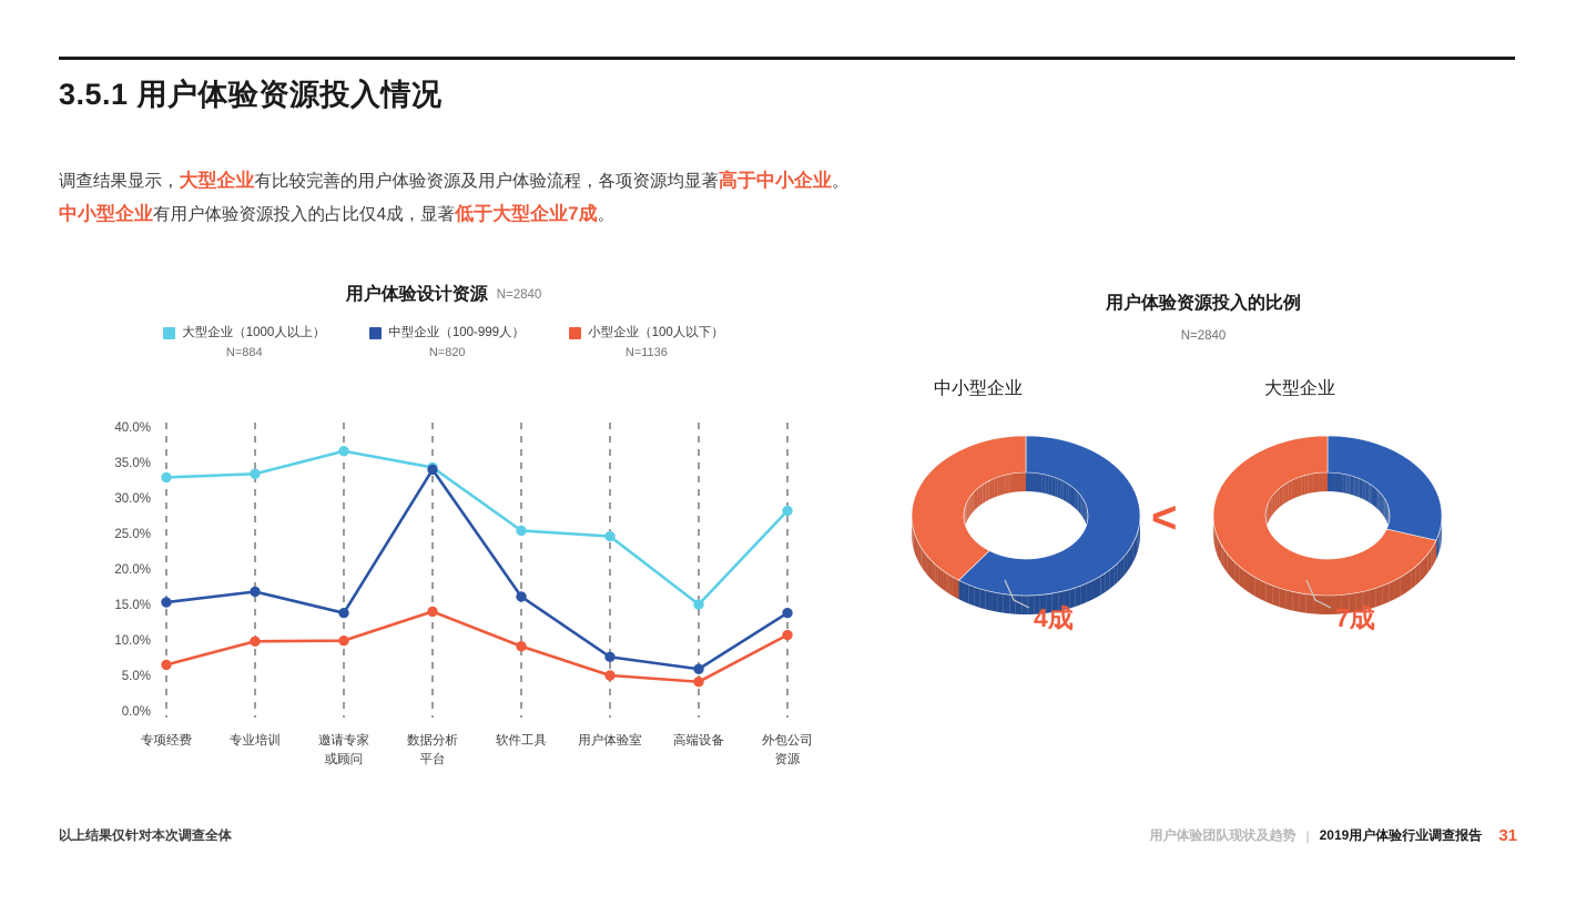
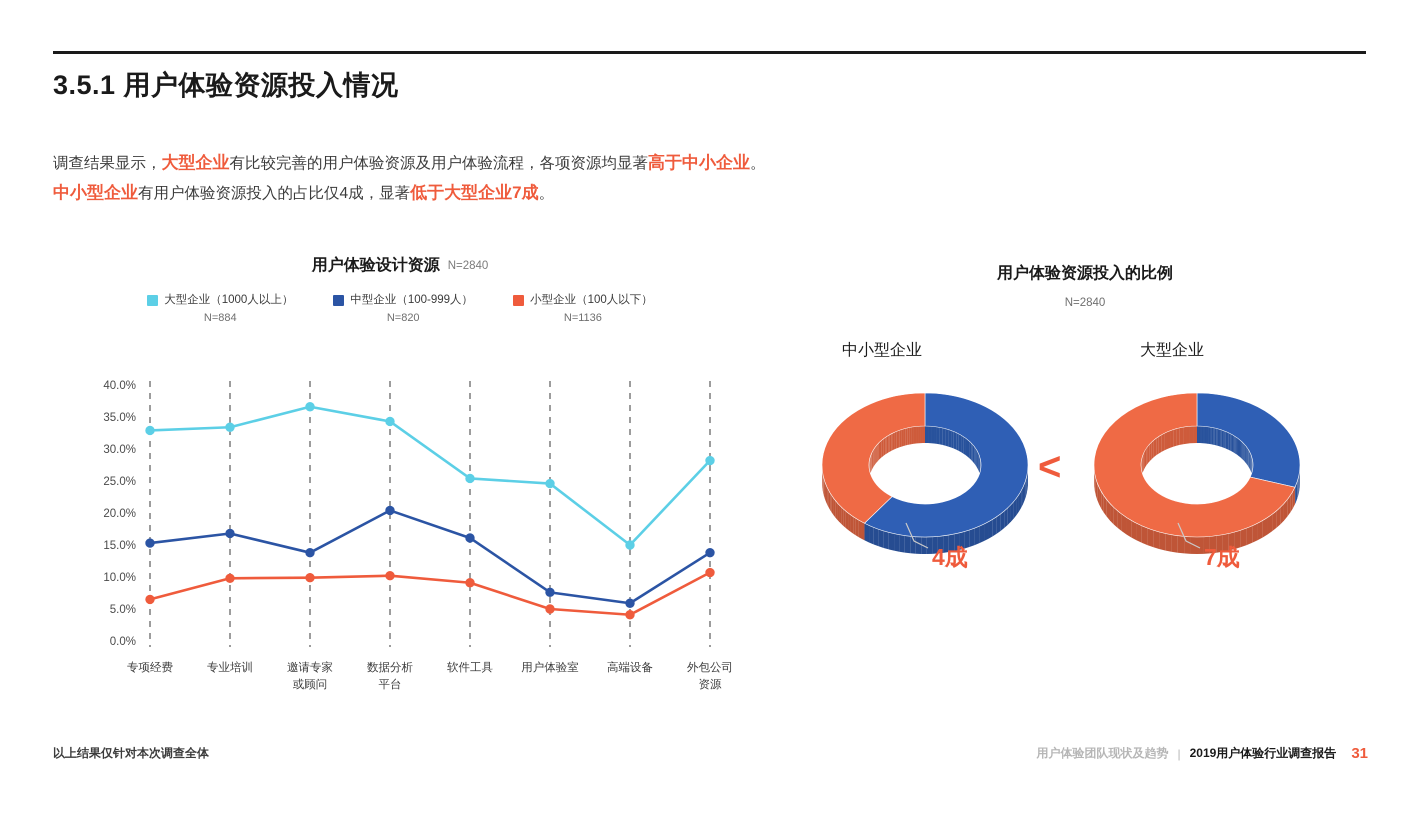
中型企业（100-999人）/数据分析 平台: 34% -> 20%
小型企业（100人以下）/数据分析 平台: 14% -> 10%
